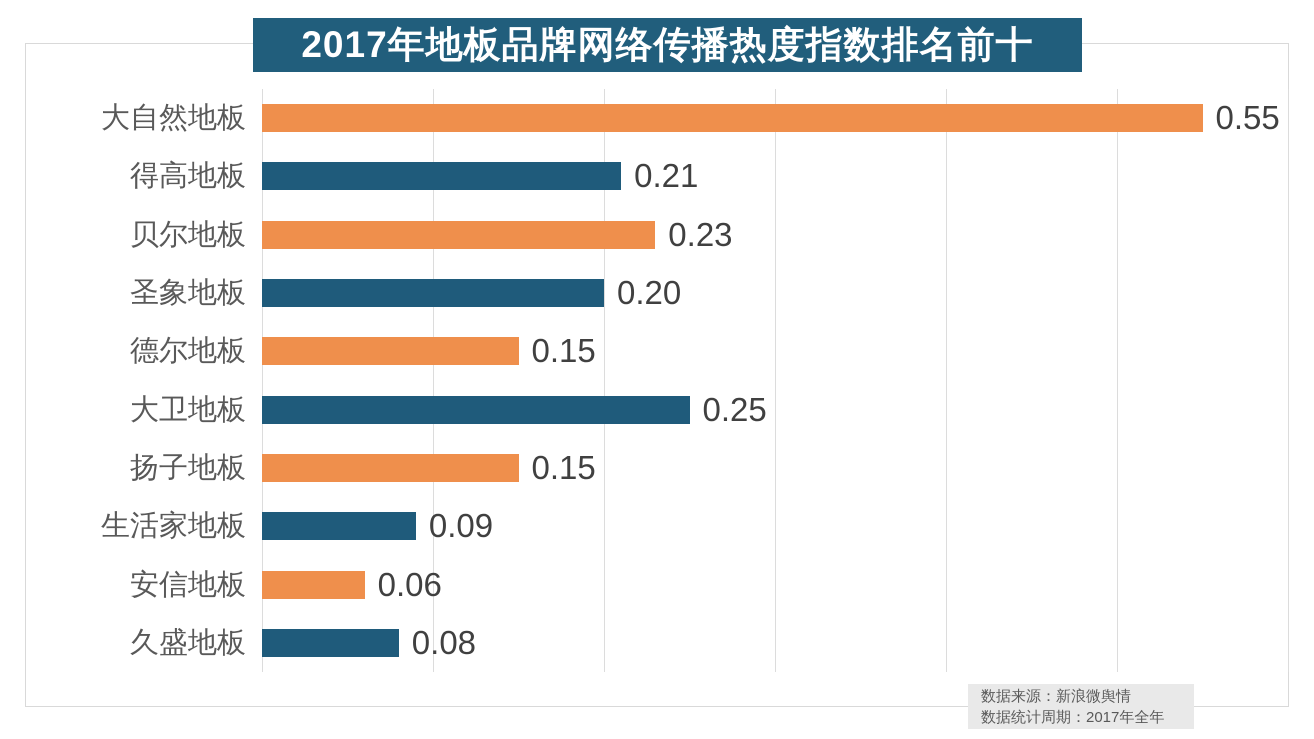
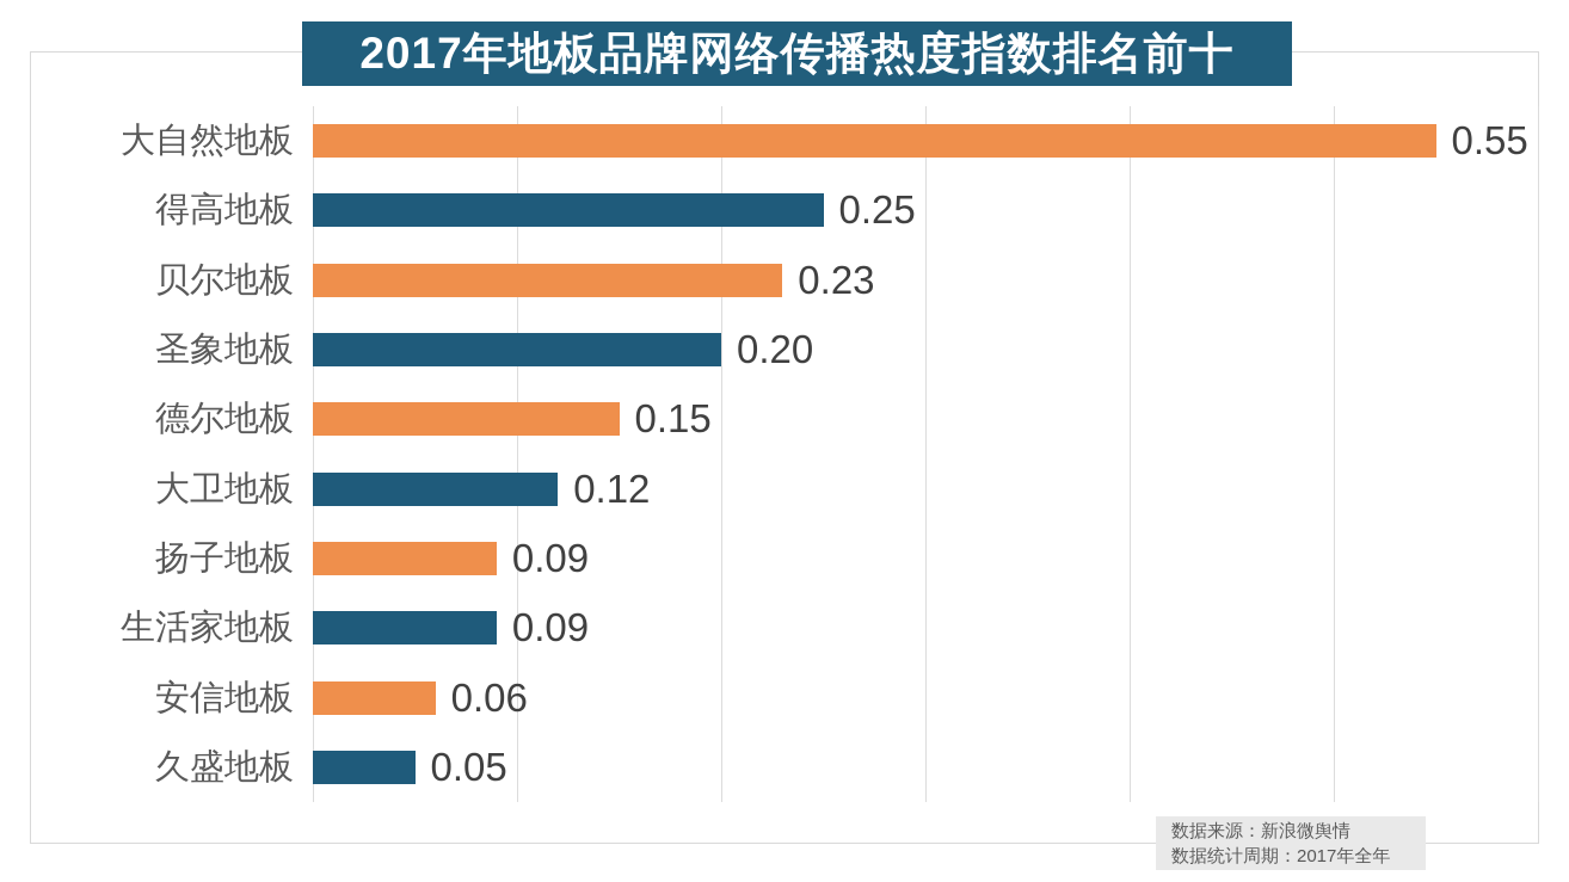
得高地板: 0.21 -> 0.25
大卫地板: 0.25 -> 0.12
扬子地板: 0.15 -> 0.09
久盛地板: 0.08 -> 0.05
